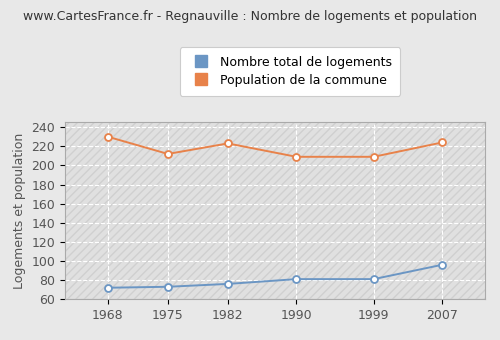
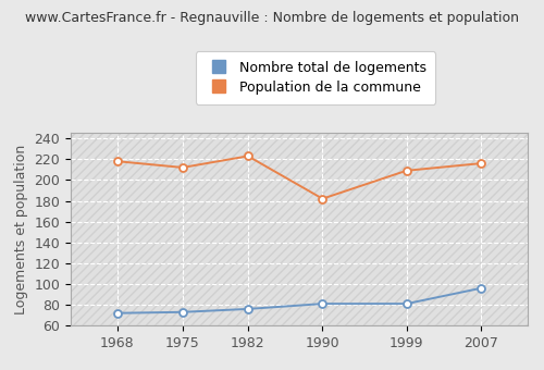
Population de la commune/1968: 230 -> 218
Population de la commune/1990: 209 -> 182
Population de la commune/2007: 224 -> 216
